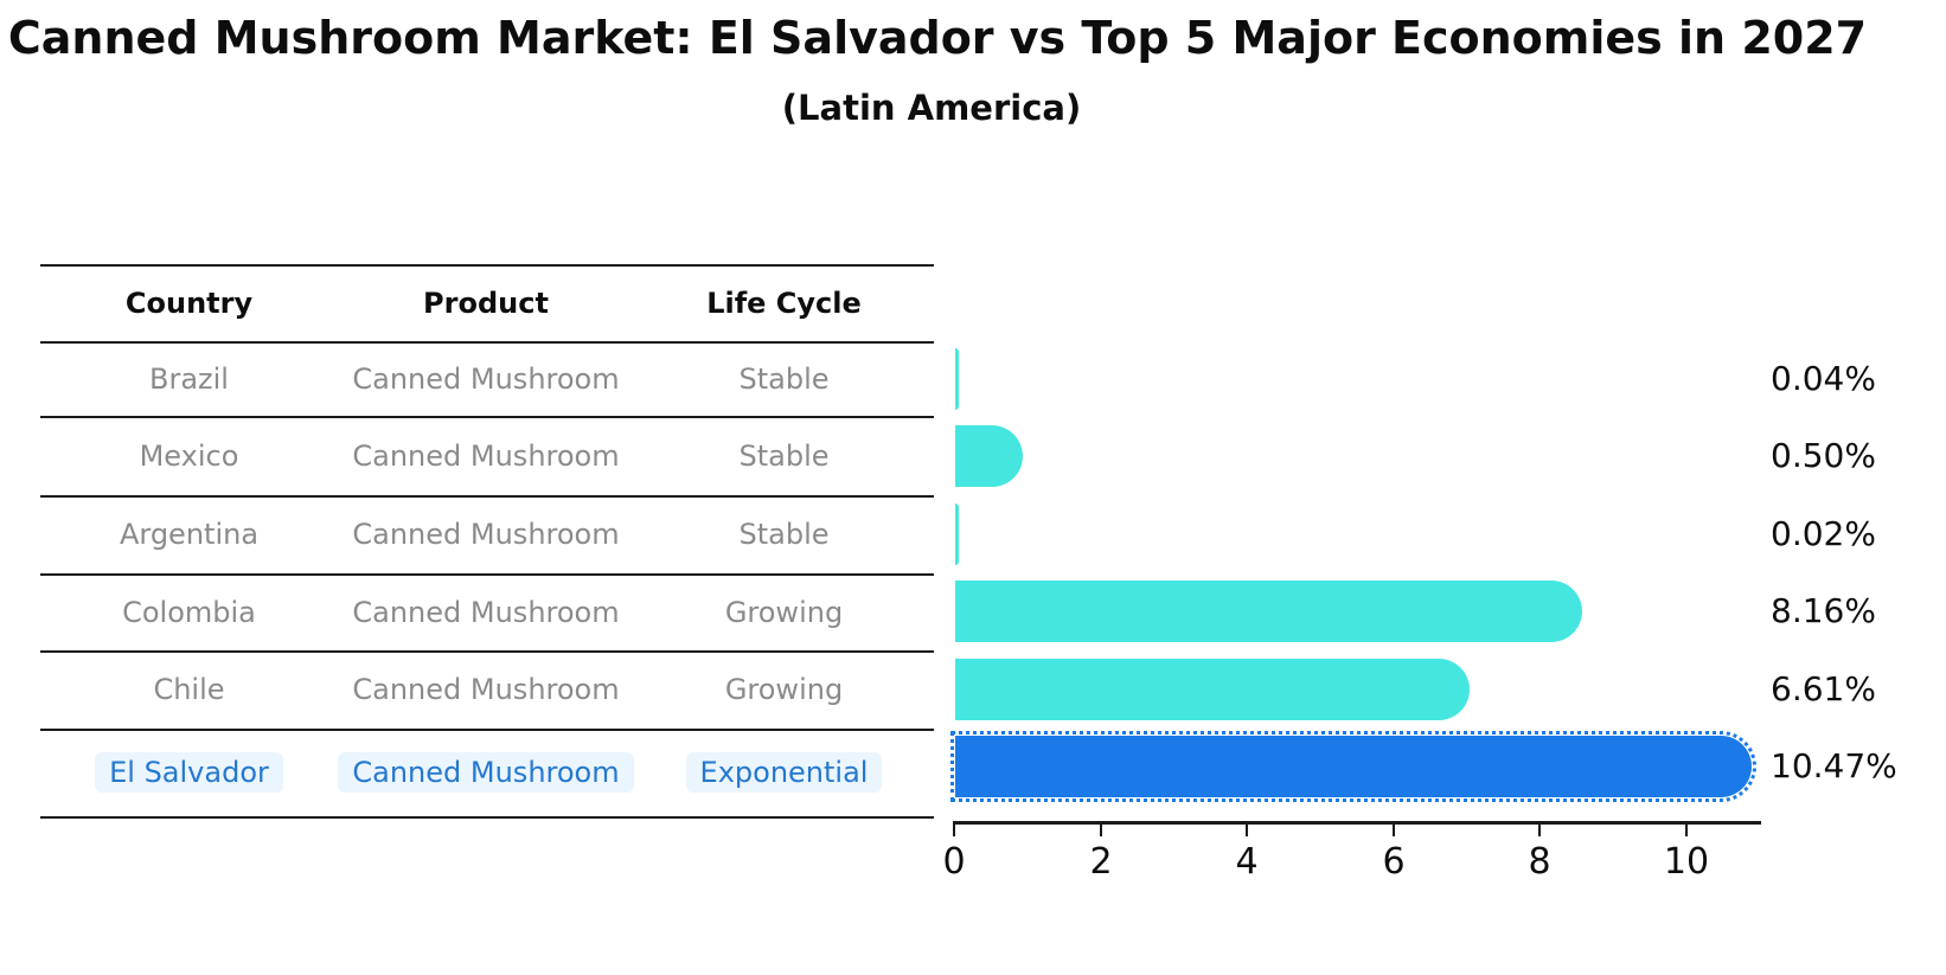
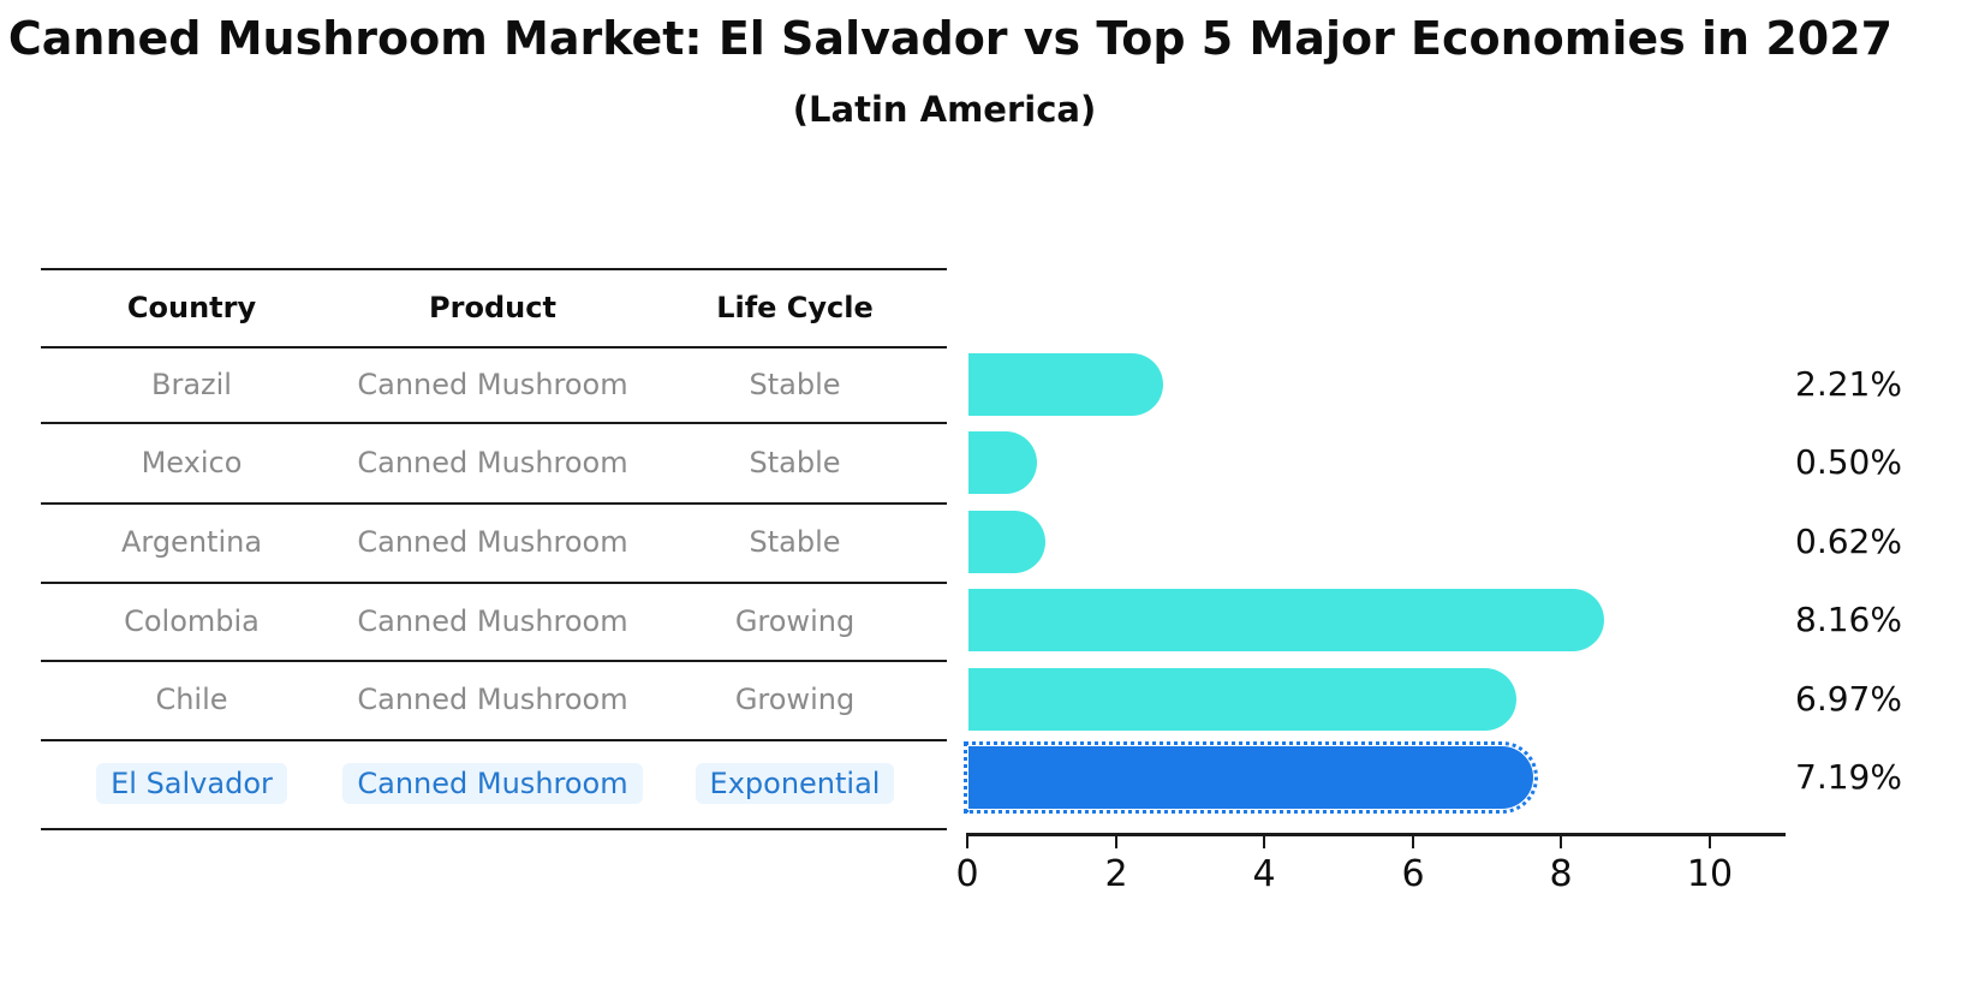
Brazil: 0.04% -> 2.21%
Argentina: 0.02% -> 0.62%
Chile: 6.61% -> 6.97%
El Salvador: 10.47% -> 7.19%
